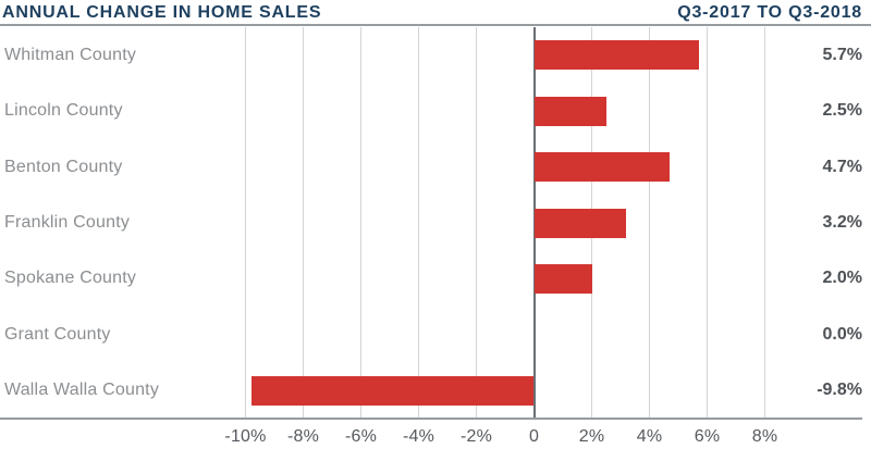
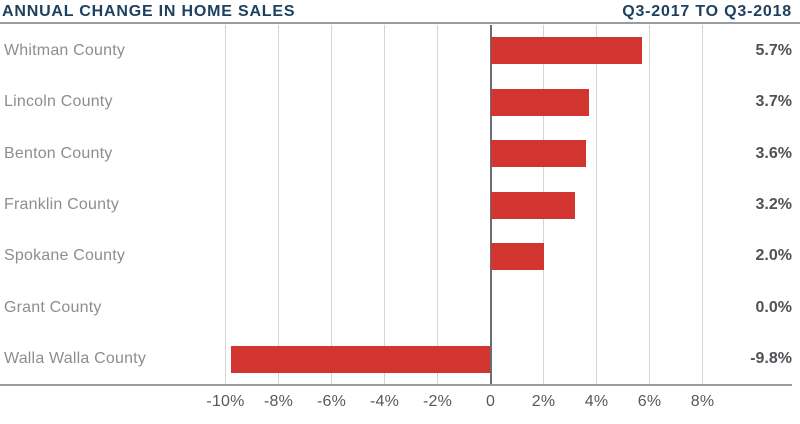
Lincoln County: 2.5% -> 3.7%
Benton County: 4.7% -> 3.6%
